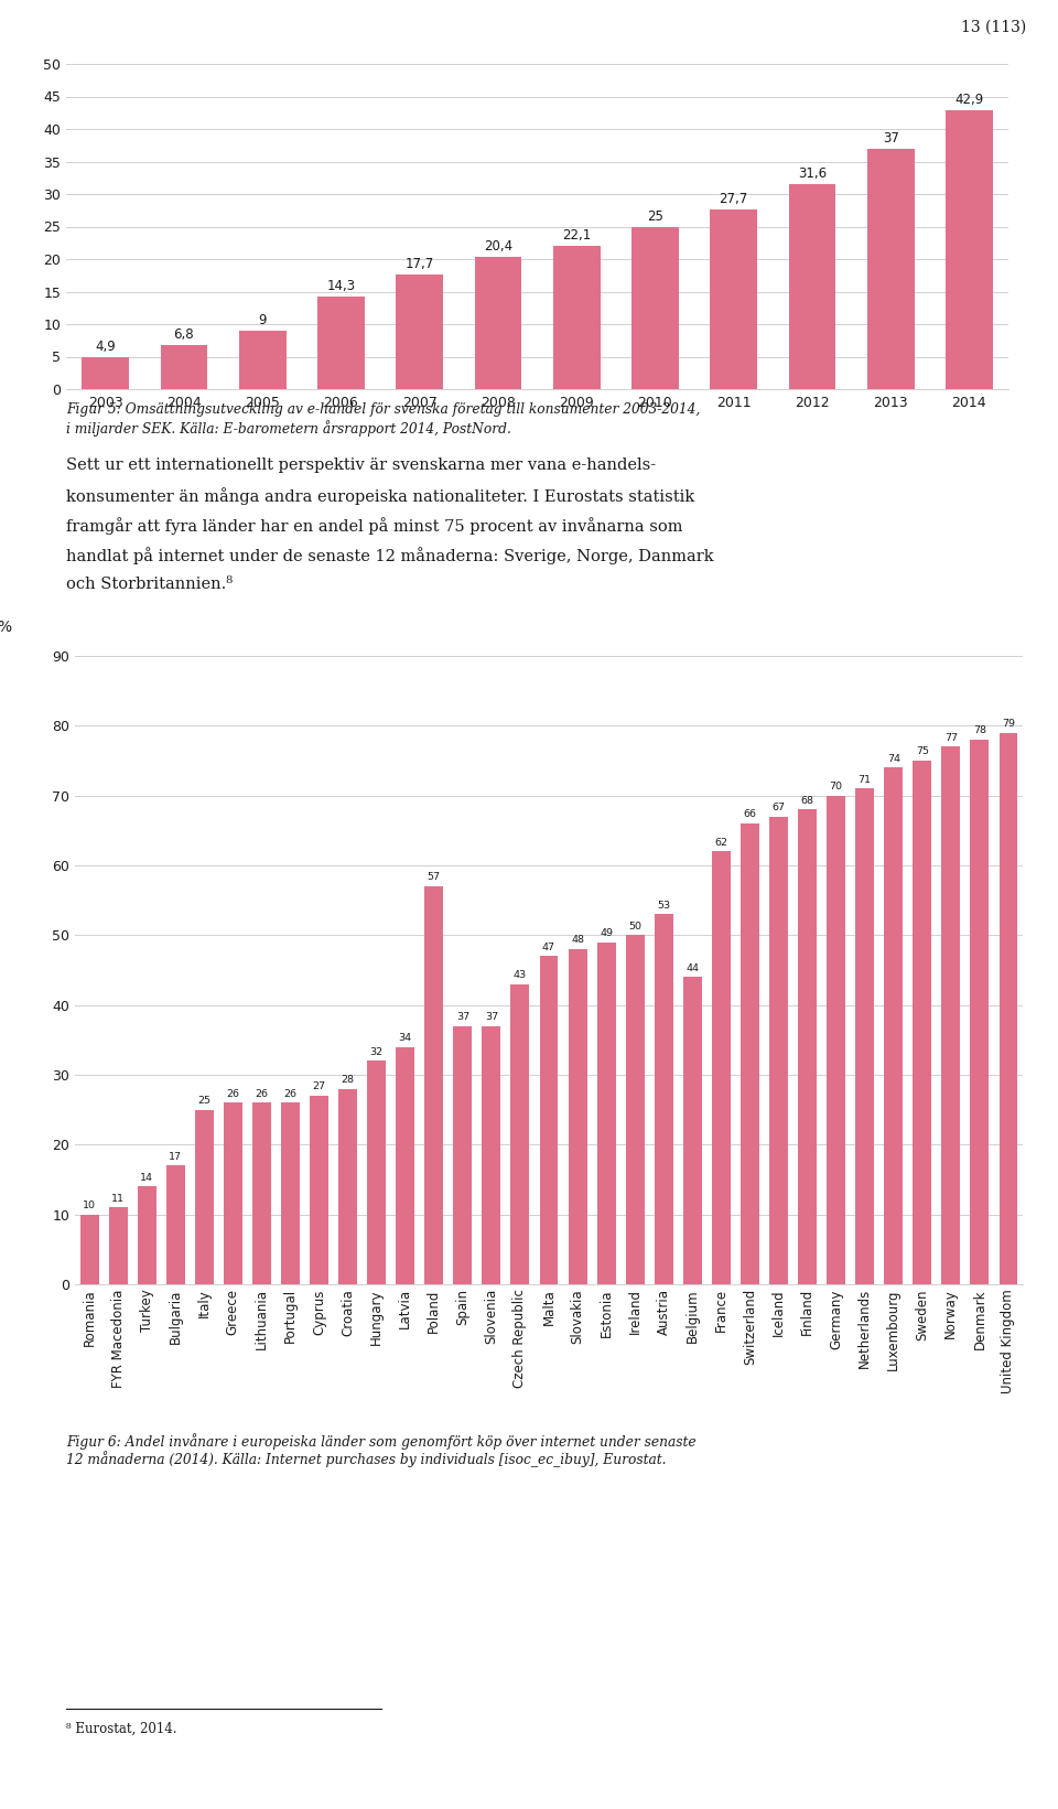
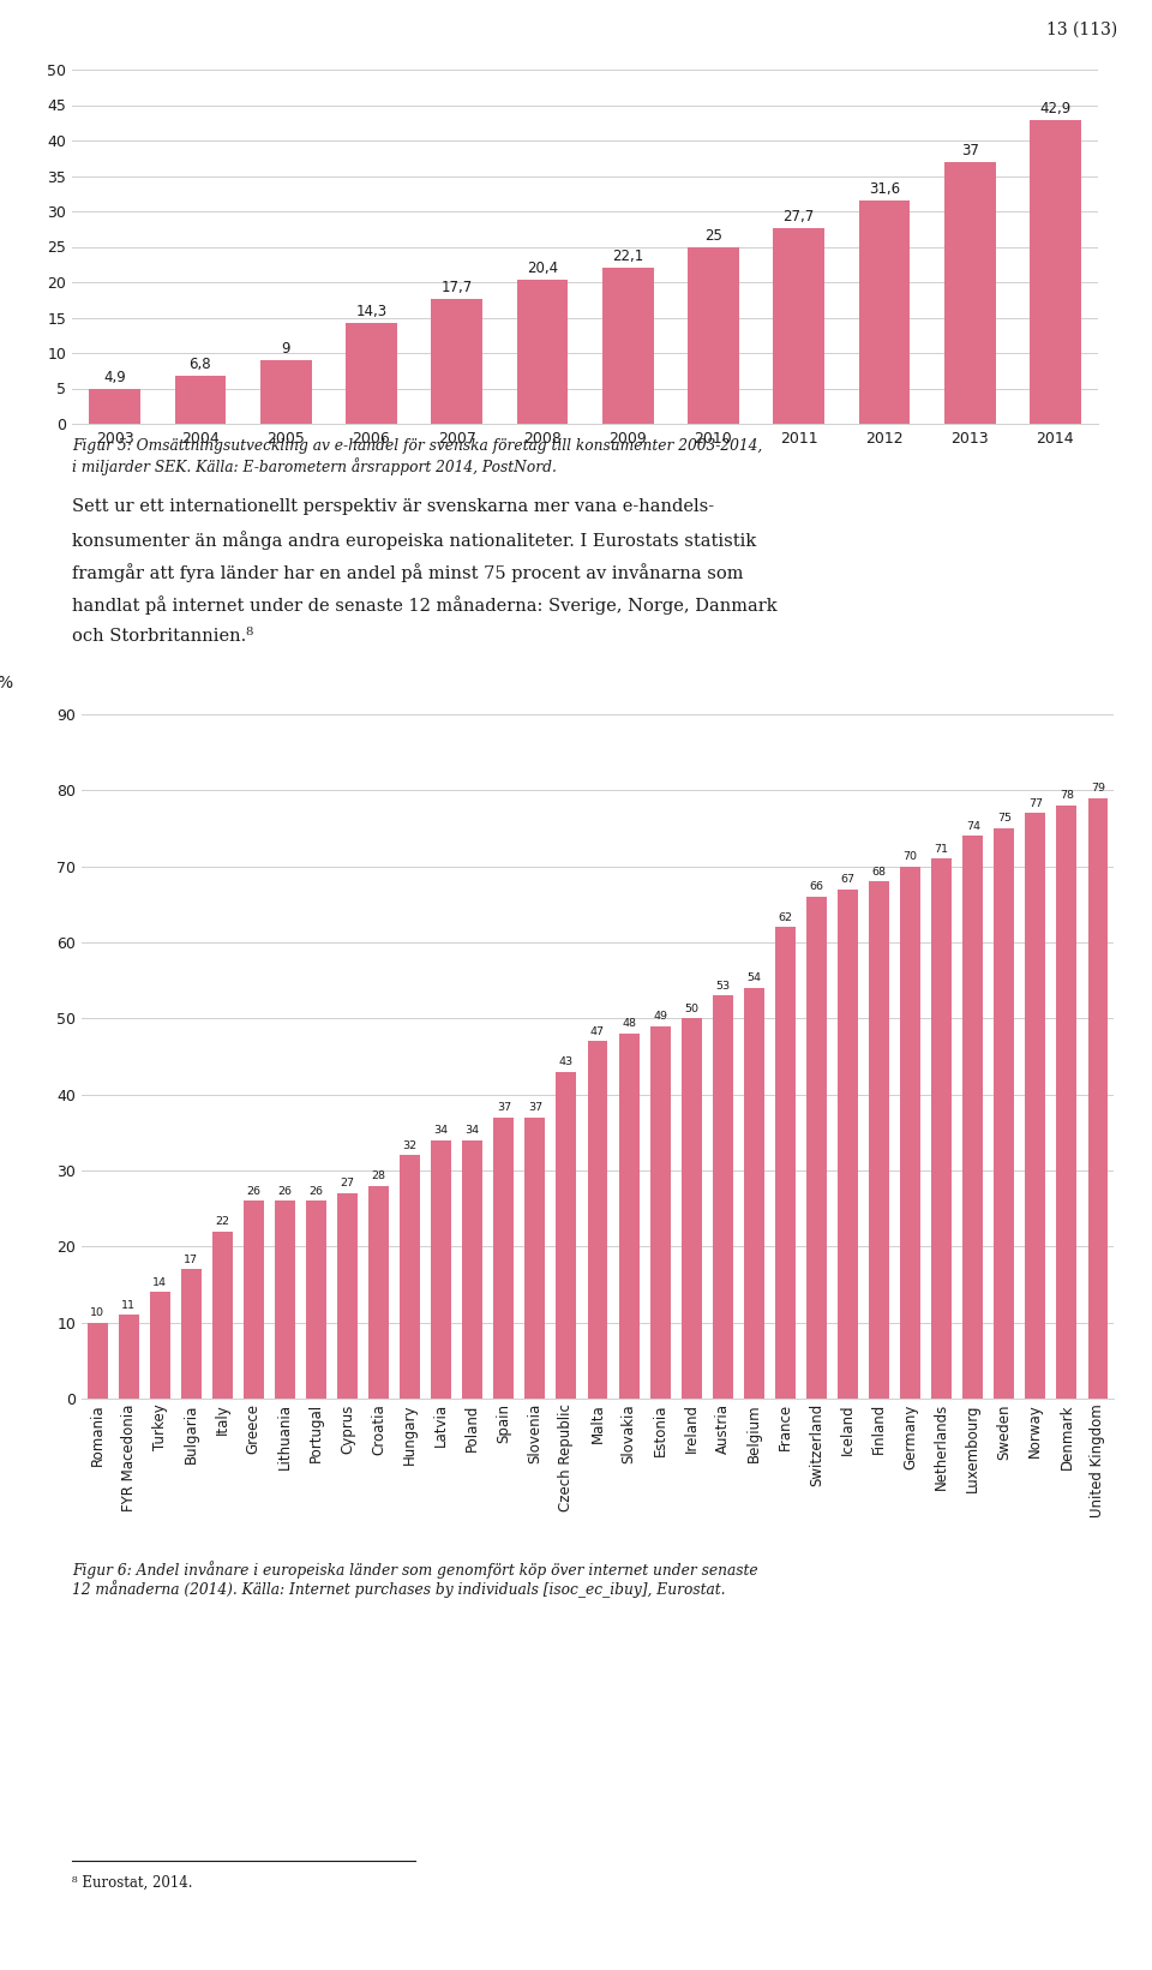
Italy: 25 -> 22
Poland: 57 -> 34
Belgium: 44 -> 54
